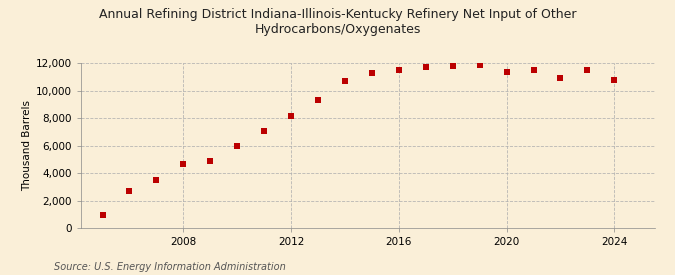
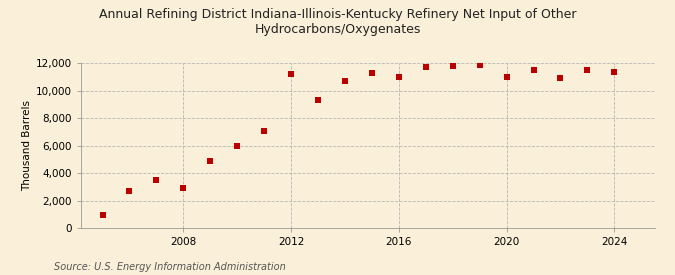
2008: 4,700 -> 2,900
2012: 8,200 -> 11,200
2016: 11,500 -> 11,000
2020: 11,400 -> 11,000
2024: 10,800 -> 11,400
